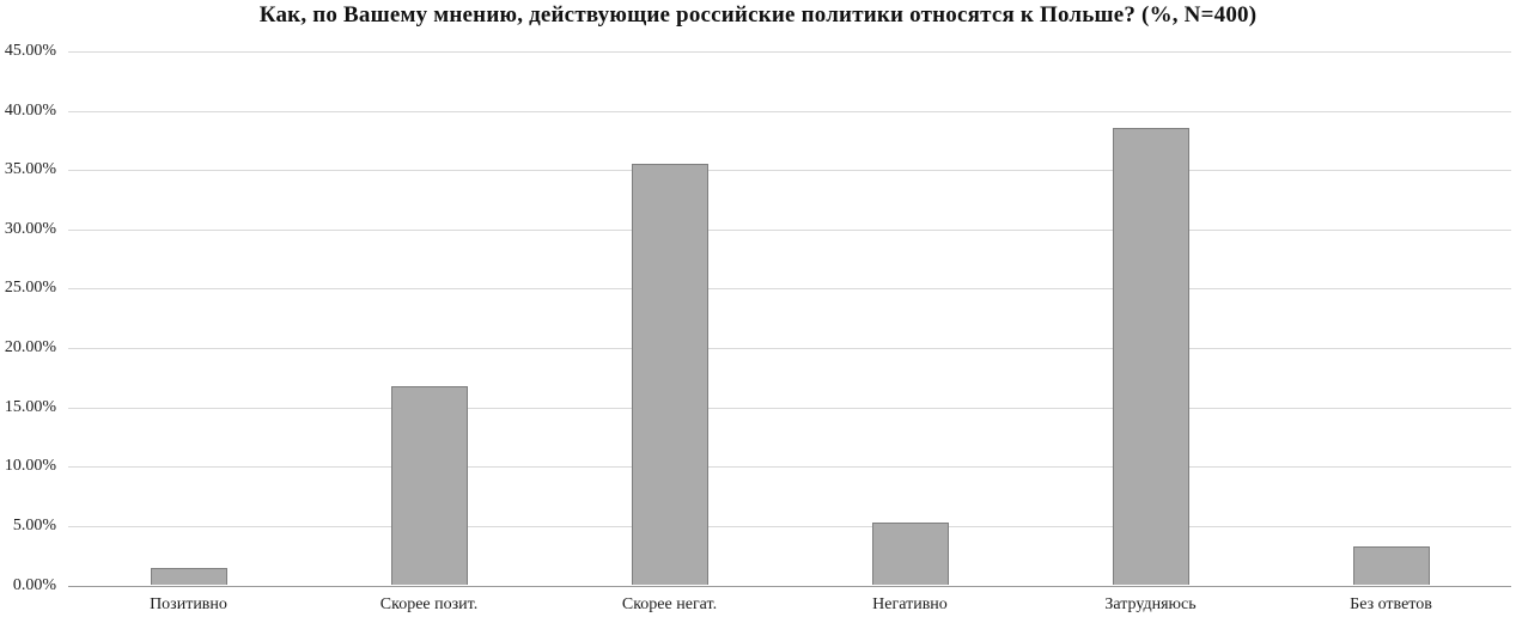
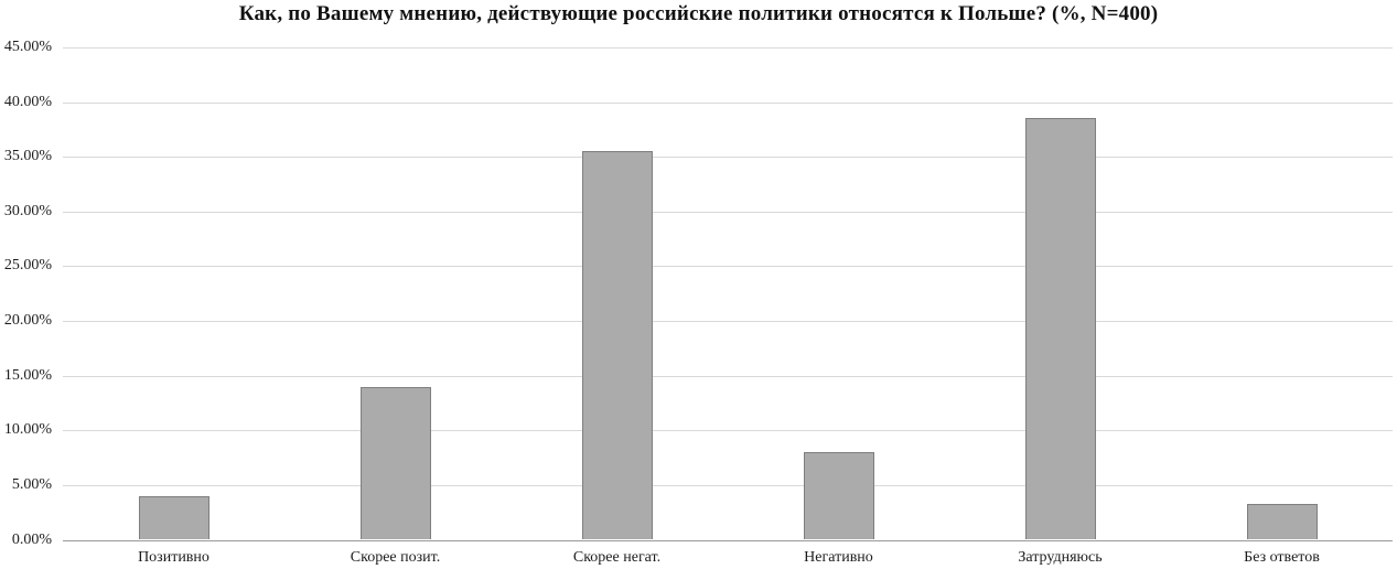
Позитивно: 2% -> 4%
Скорее позит.: 17% -> 14%
Негативно: 5% -> 8%
